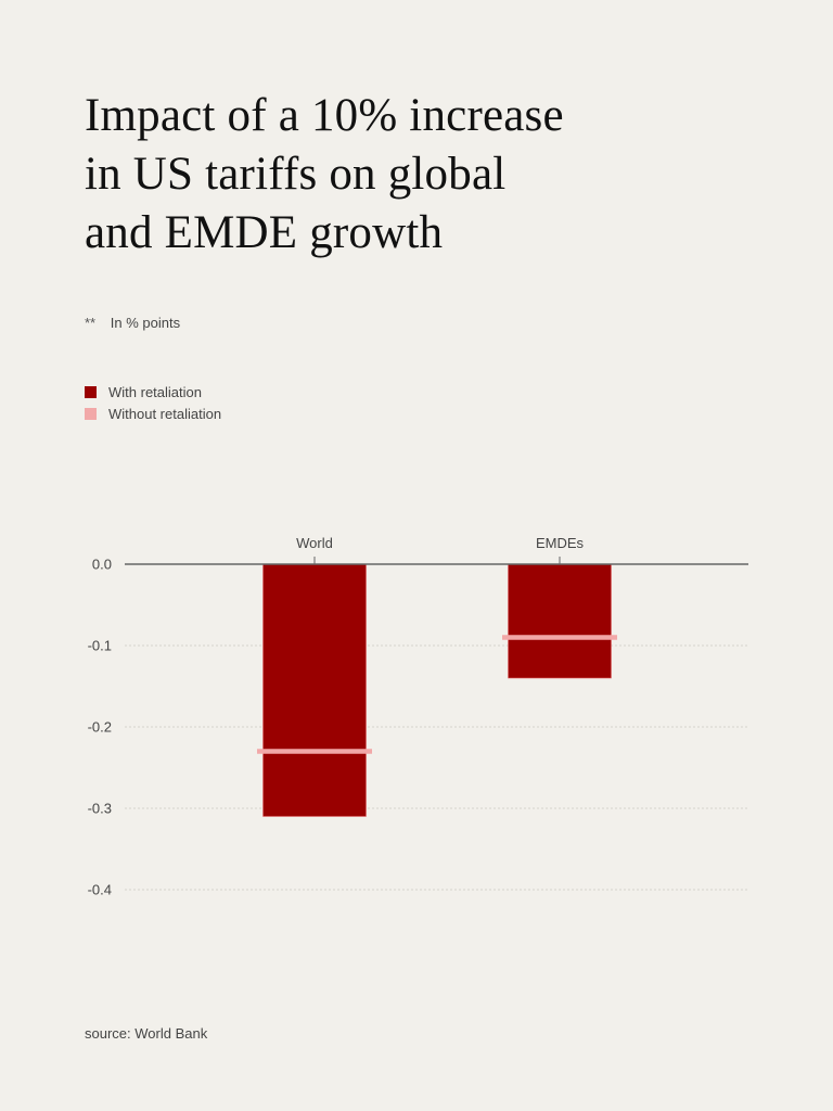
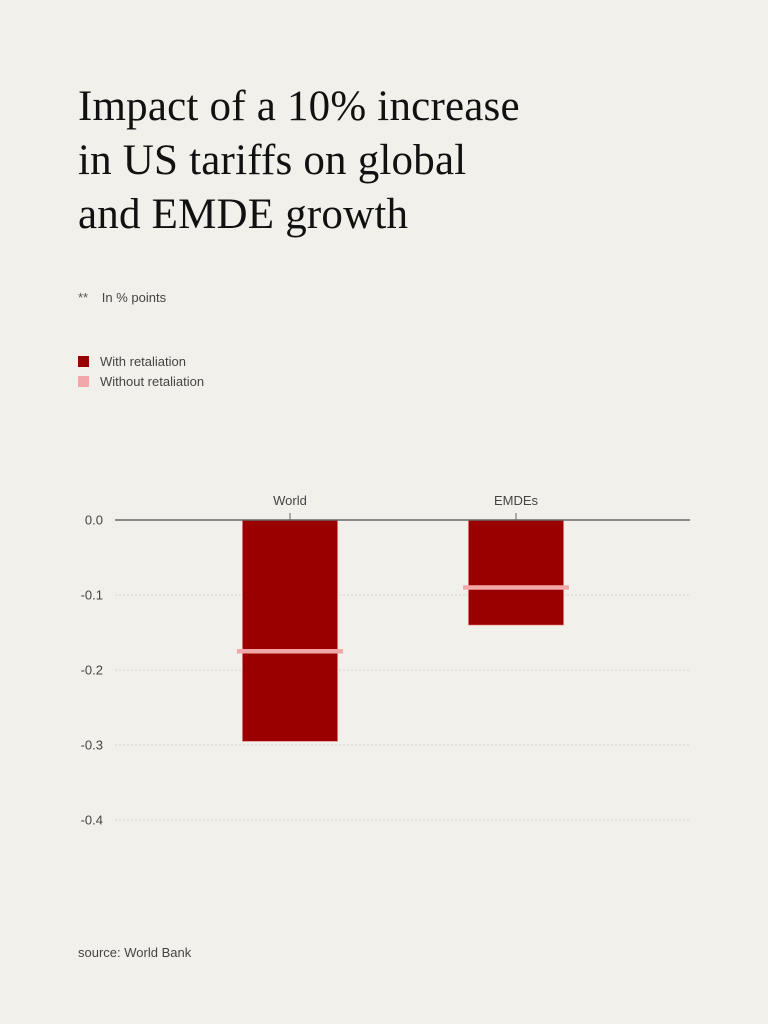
With retaliation/World: -0.31 -> -0.29
Without retaliation/World: -0.23 -> -0.17
